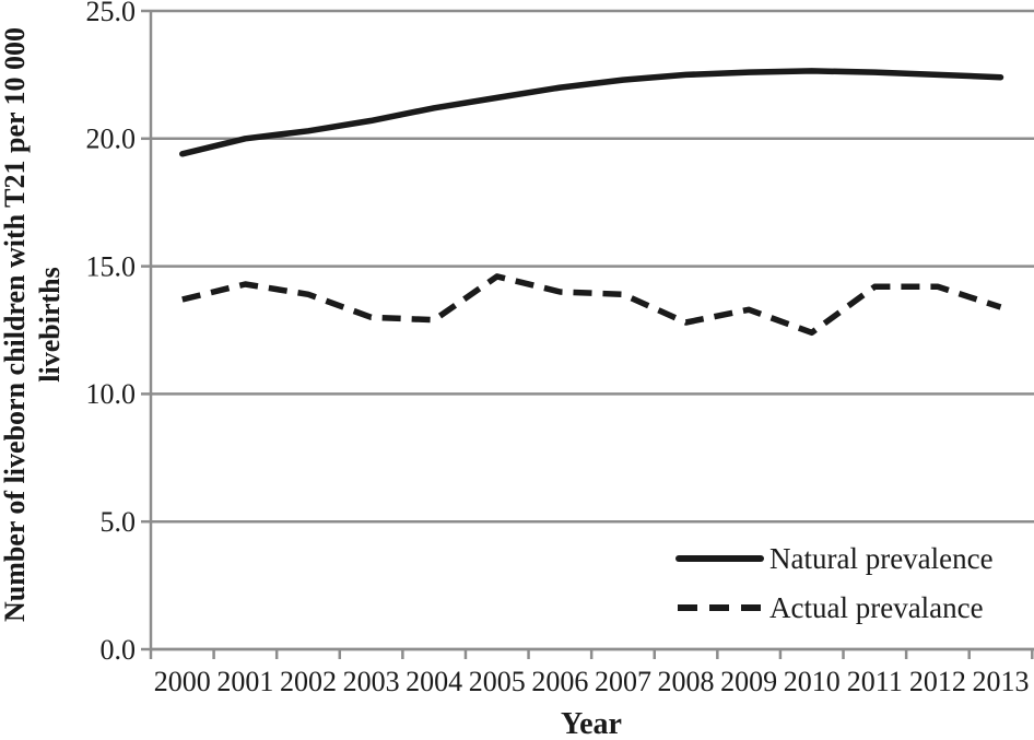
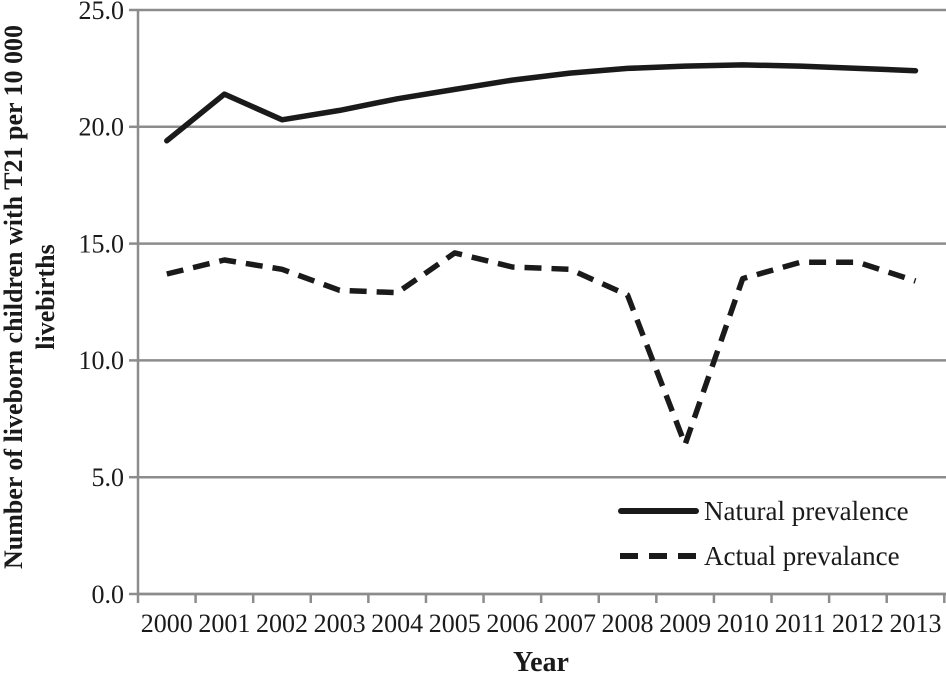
Natural prevalence/2001: 20.0 -> 21.4
Actual prevalance/2009: 13.3 -> 6.4
Actual prevalance/2010: 12.4 -> 13.5
